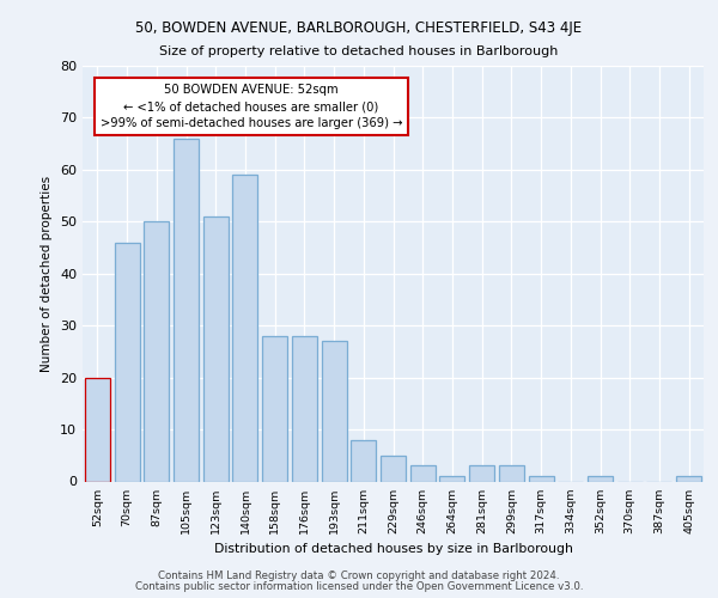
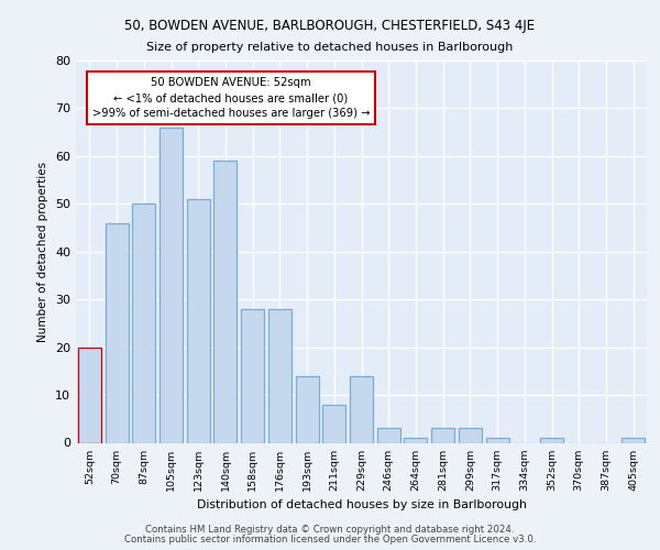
193sqm: 27 -> 14
229sqm: 5 -> 14
